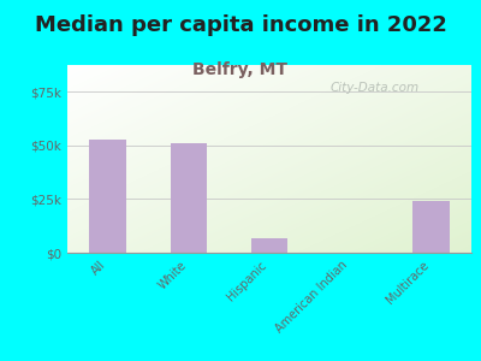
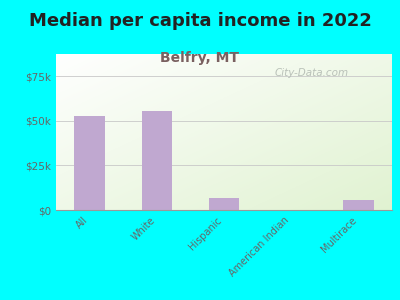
White: $51k -> $56k
Multirace: $24k -> $6k
